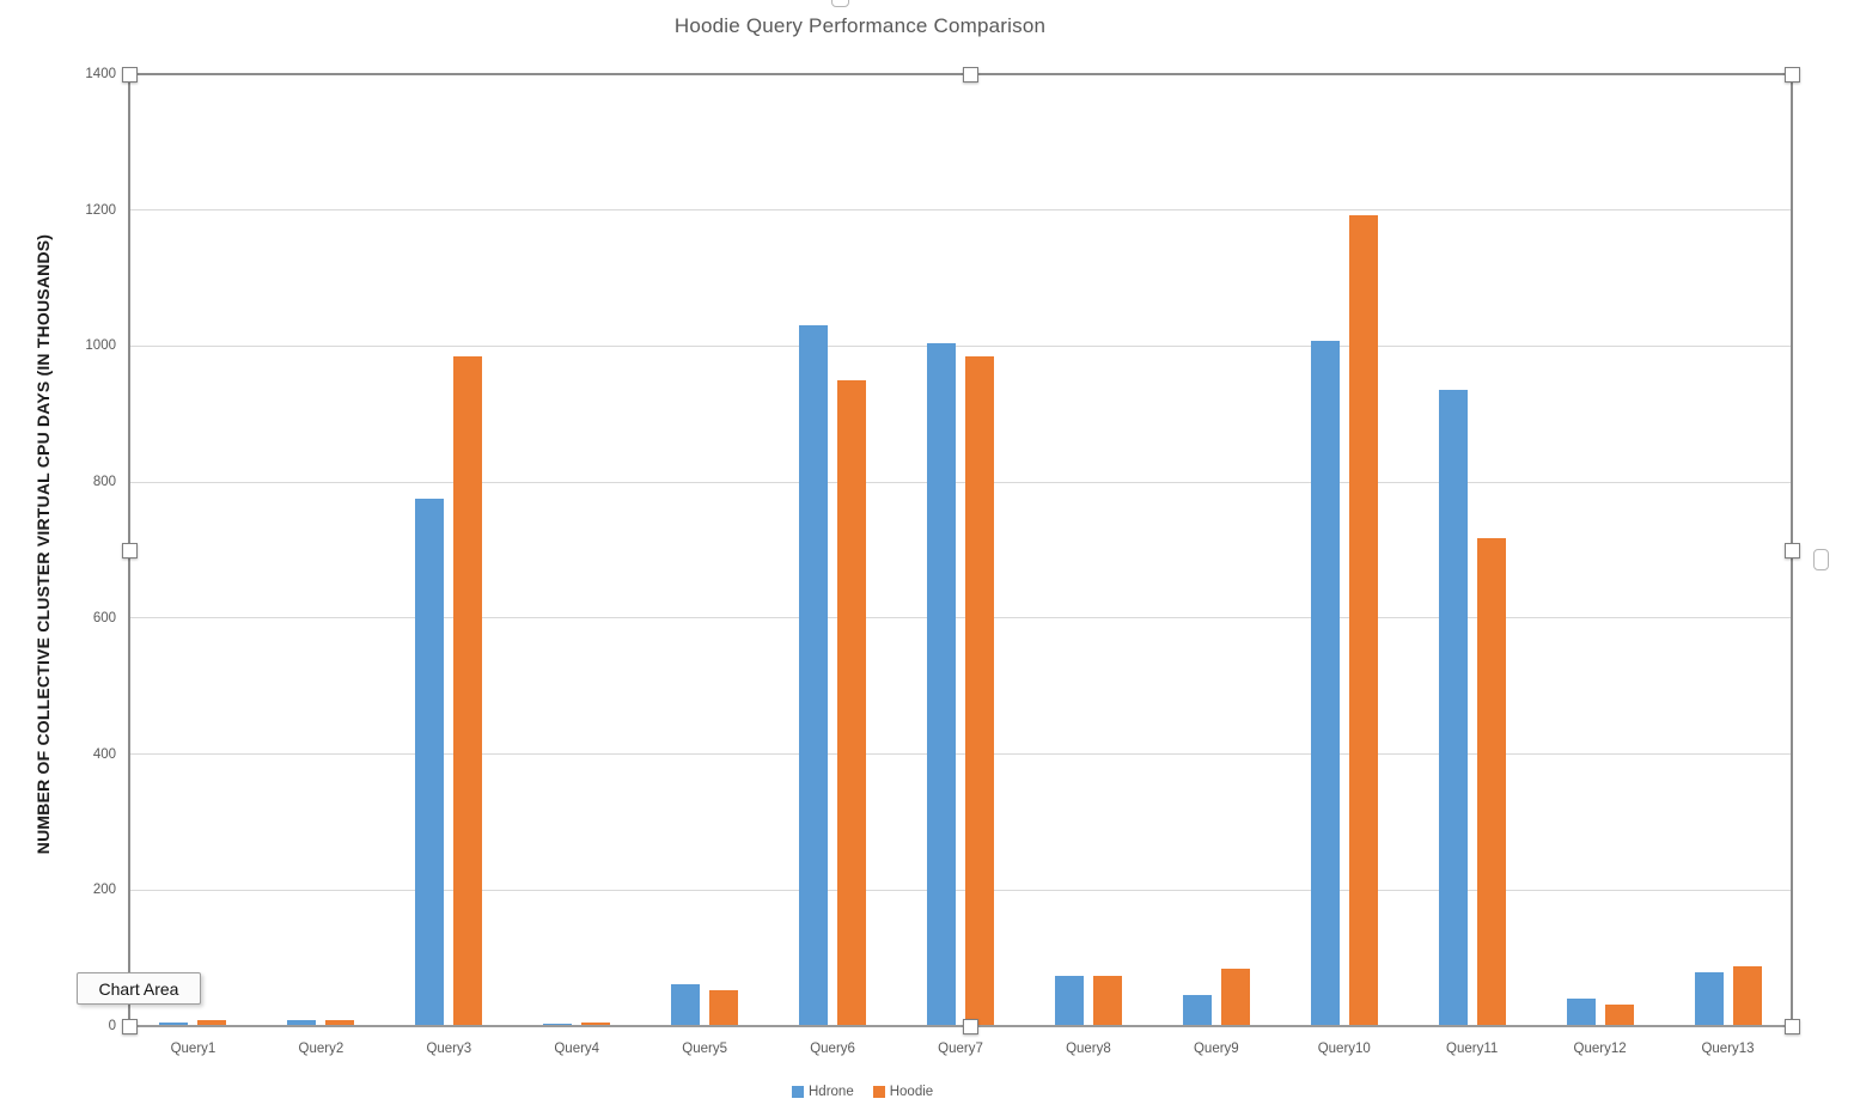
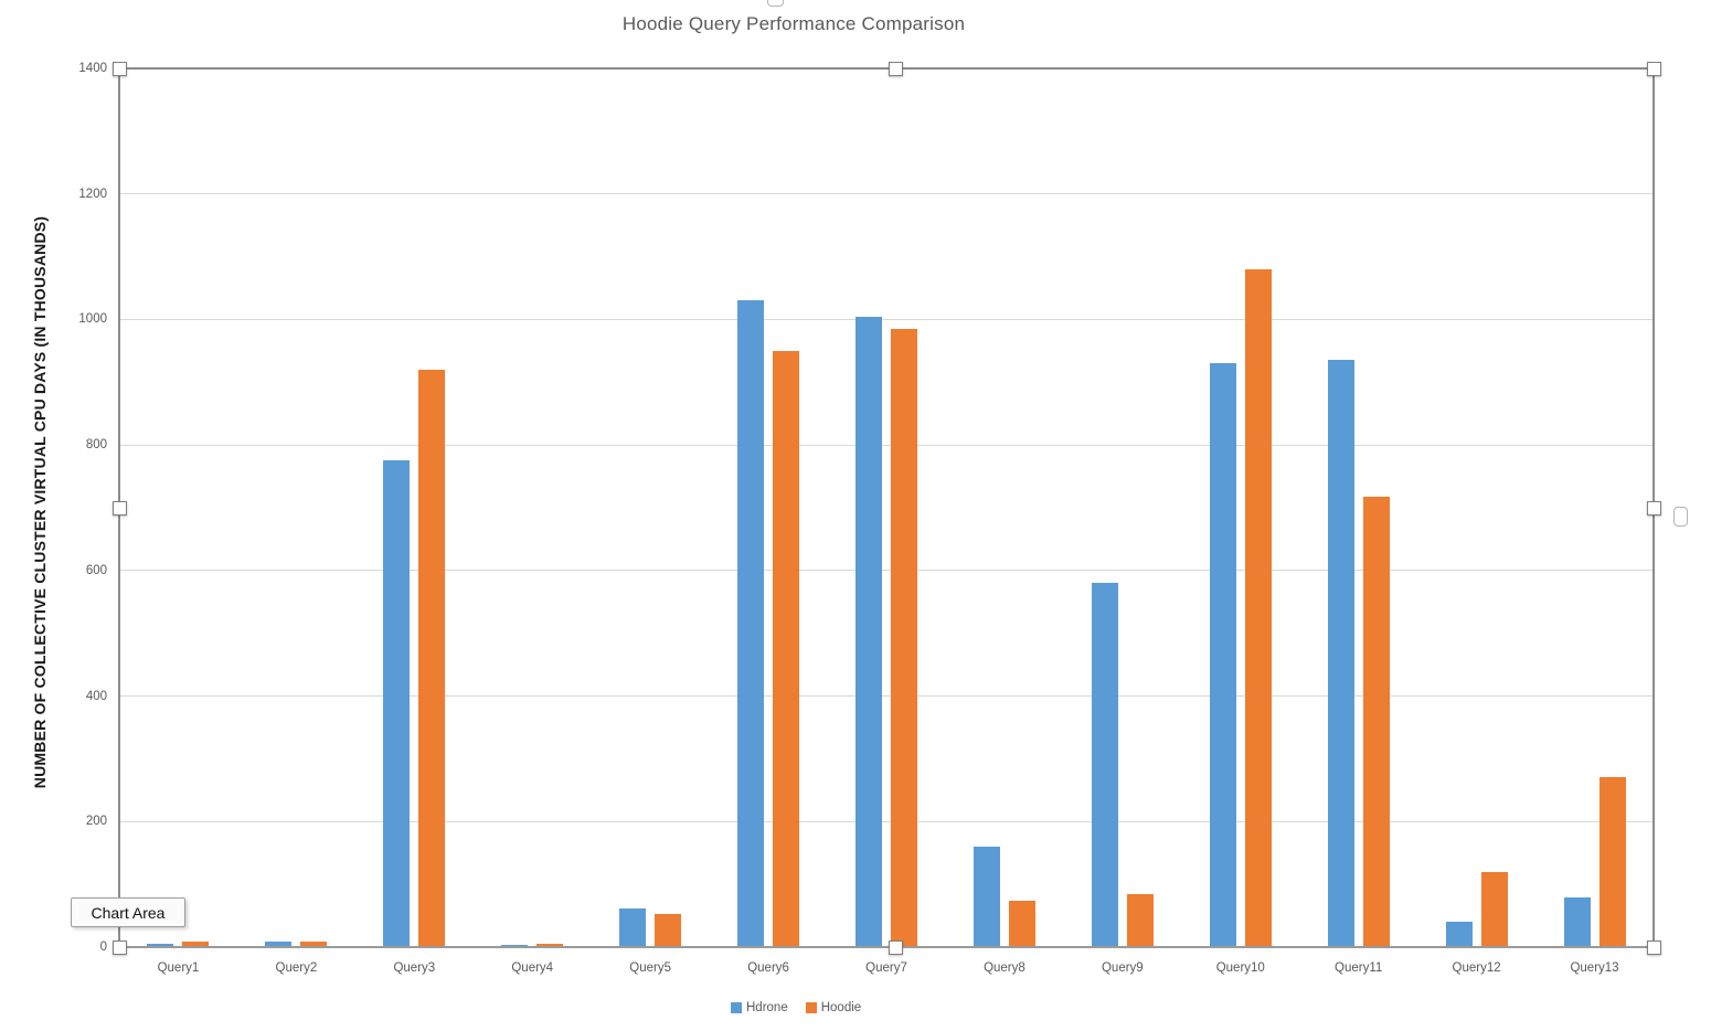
Hoodie/Query3: 980 -> 920
Hdrone/Query8: 70 -> 160
Hdrone/Query9: 50 -> 580
Hdrone/Query10: 1010 -> 930
Hoodie/Query10: 1190 -> 1080
Hoodie/Query12: 30 -> 120
Hoodie/Query13: 90 -> 270
